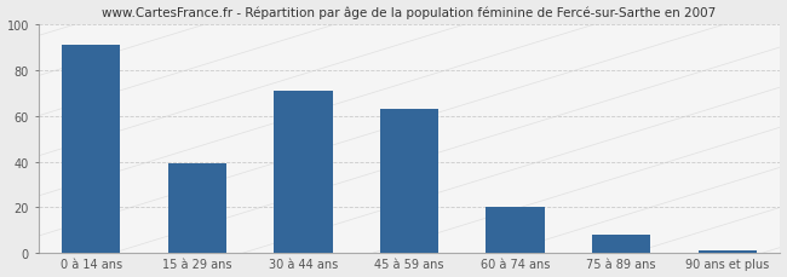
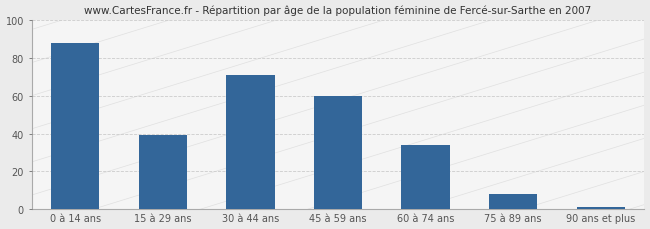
0 à 14 ans: 91 -> 88
45 à 59 ans: 63 -> 60
60 à 74 ans: 20 -> 34
